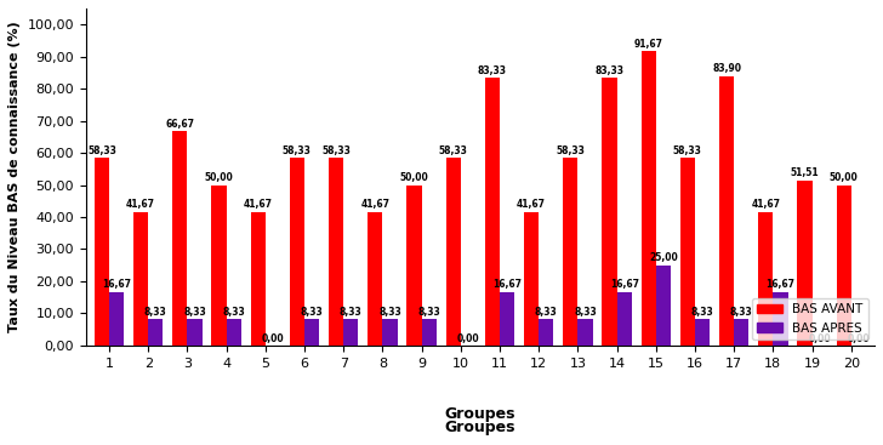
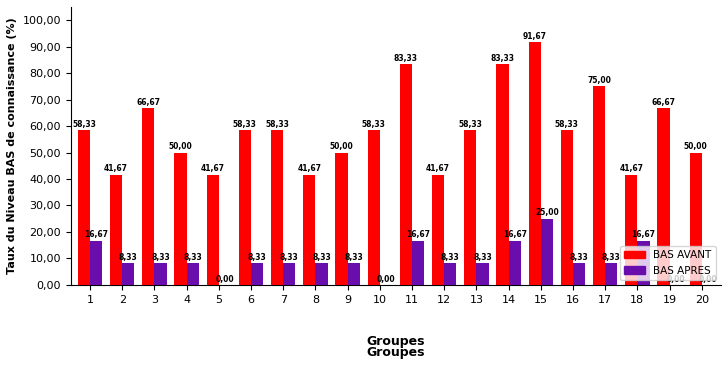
BAS AVANT/17: 83,90 -> 75,00
BAS AVANT/19: 51,51 -> 66,67
